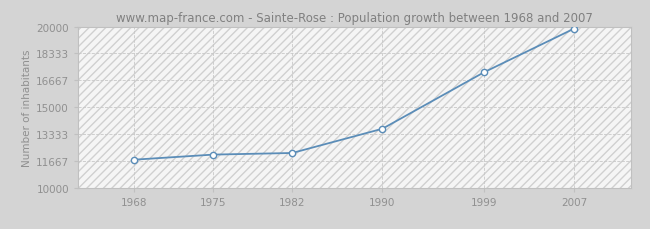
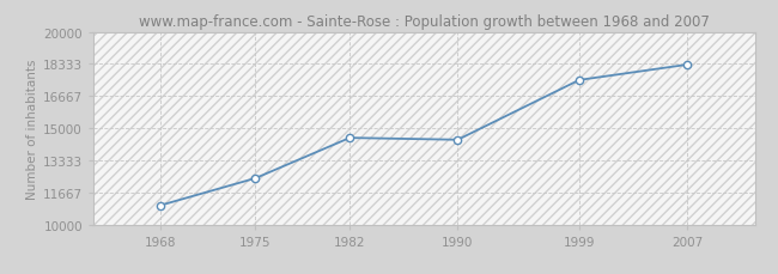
1968: 11700 -> 11000
1975: 12000 -> 12400
1982: 12200 -> 14500
1990: 13700 -> 14400
1999: 17200 -> 17500
2007: 19900 -> 18300
